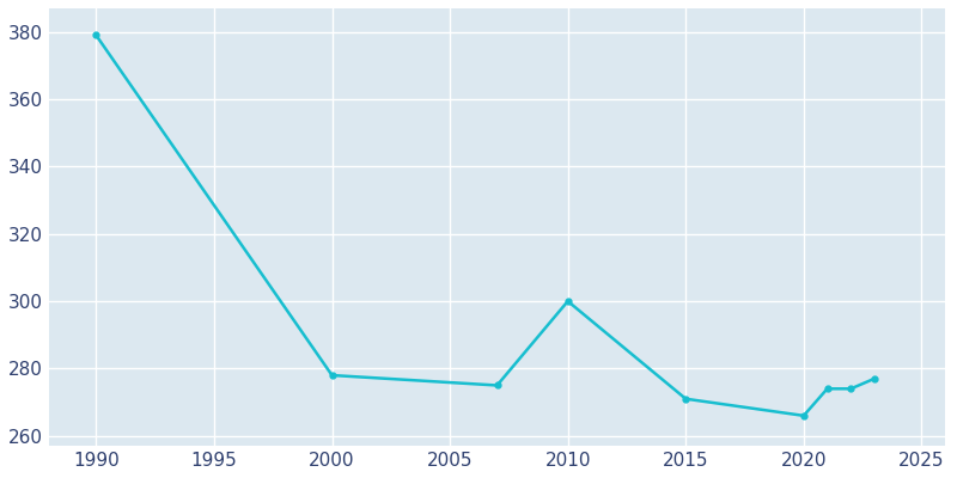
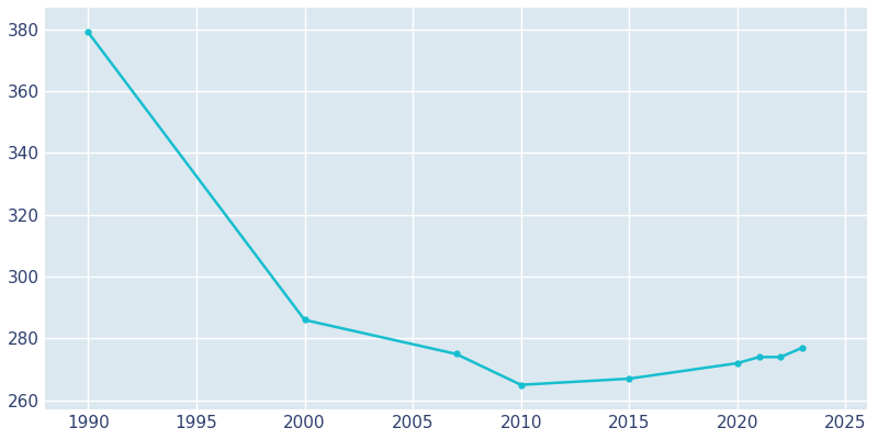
2000: 278 -> 286
2010: 300 -> 265
2015: 271 -> 267
2020: 266 -> 272
